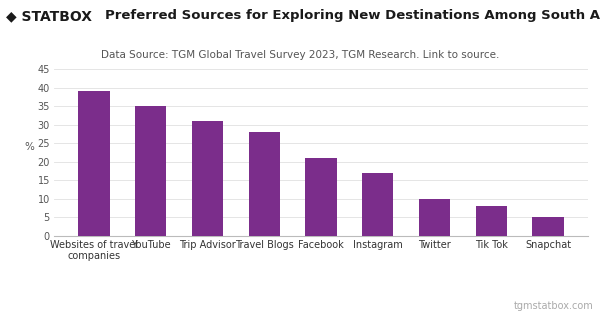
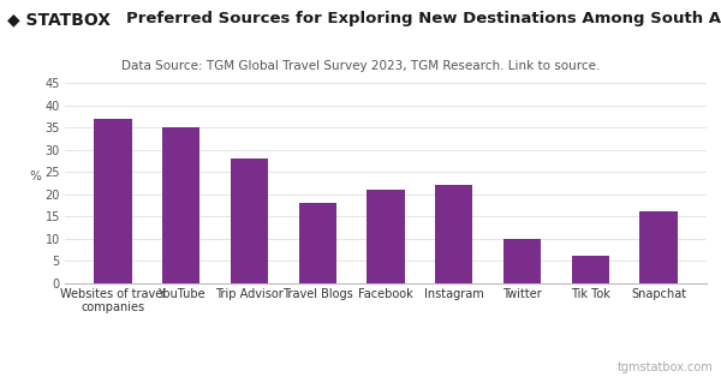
Websites of travel companies: 39 -> 37
Trip Advisor: 31 -> 28
Travel Blogs: 28 -> 18
Instagram: 17 -> 22
Tik Tok: 8 -> 6
Snapchat: 5 -> 16
